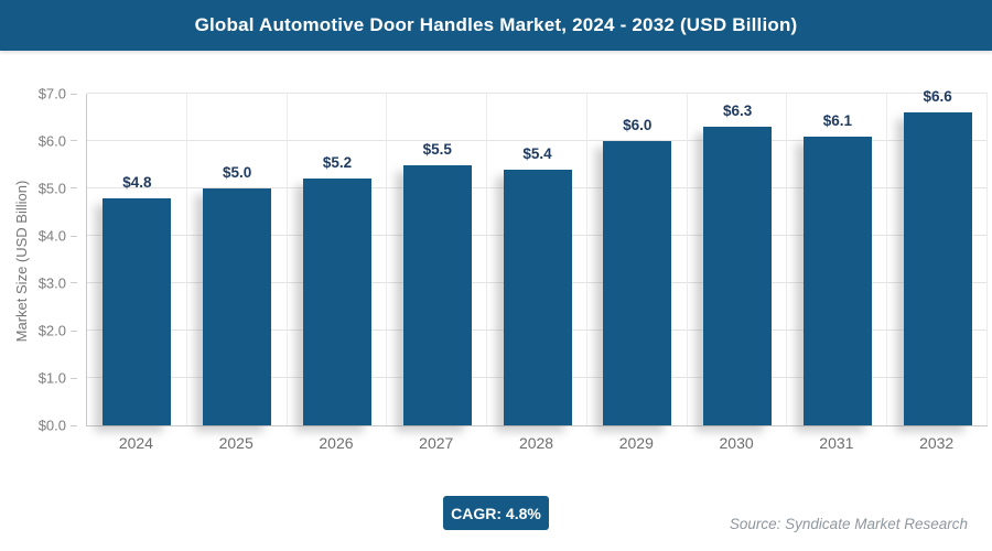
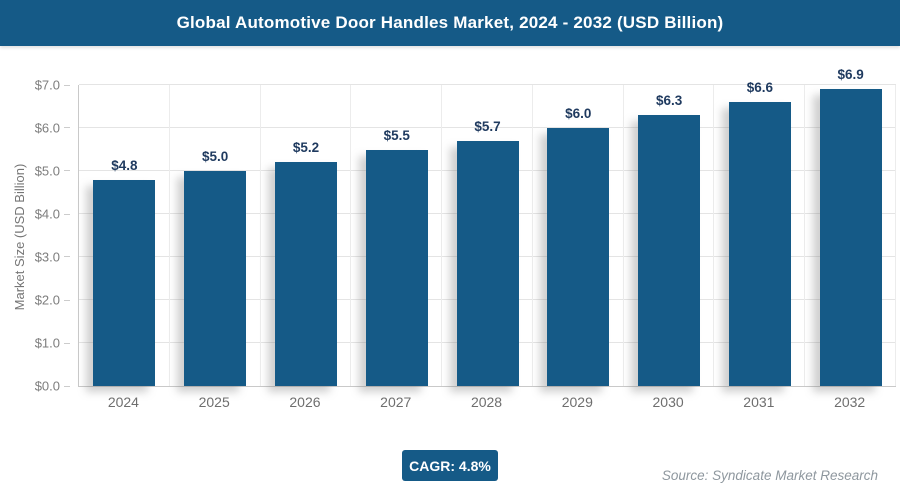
2028: $5.4 -> $5.7
2031: $6.1 -> $6.6
2032: $6.6 -> $6.9
